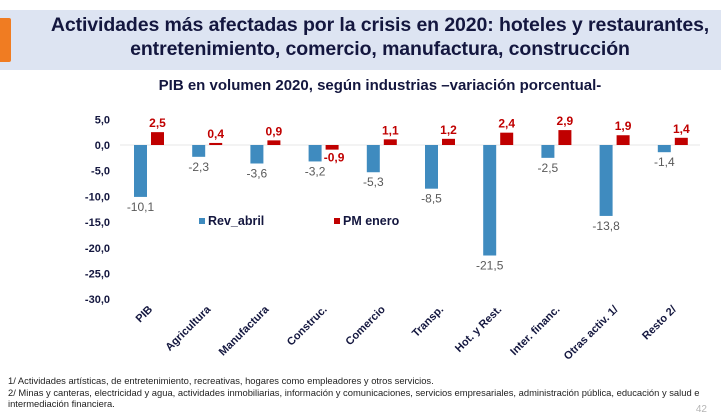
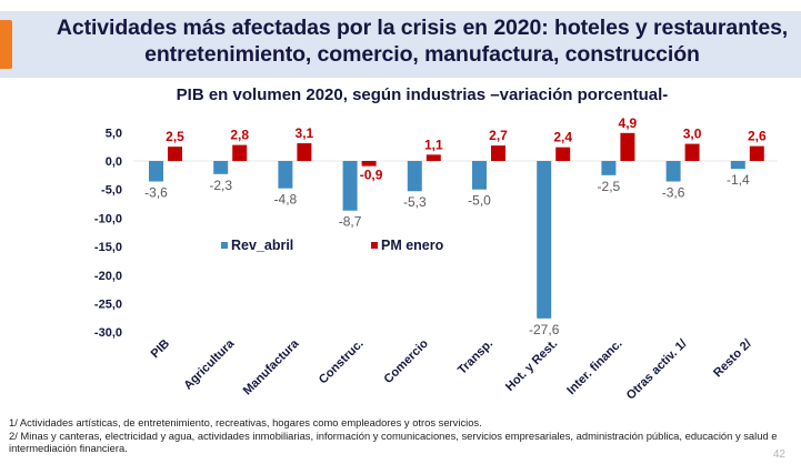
Rev_abril/PIB: -10,1 -> -3,6
PM enero/Agricultura: 0,4 -> 2,8
Rev_abril/Manufactura: -3,6 -> -4,8
PM enero/Manufactura: 0,9 -> 3,1
Rev_abril/Construc.: -3,2 -> -8,7
Rev_abril/Transp.: -8,5 -> -5,0
PM enero/Transp.: 1,2 -> 2,7
Rev_abril/Hot. y Rest.: -21,5 -> -27,6
PM enero/Inter. financ.: 2,9 -> 4,9
Rev_abril/Otras activ. 1/: -13,8 -> -3,6
PM enero/Otras activ. 1/: 1,9 -> 3,0
PM enero/Resto 2/: 1,4 -> 2,6
